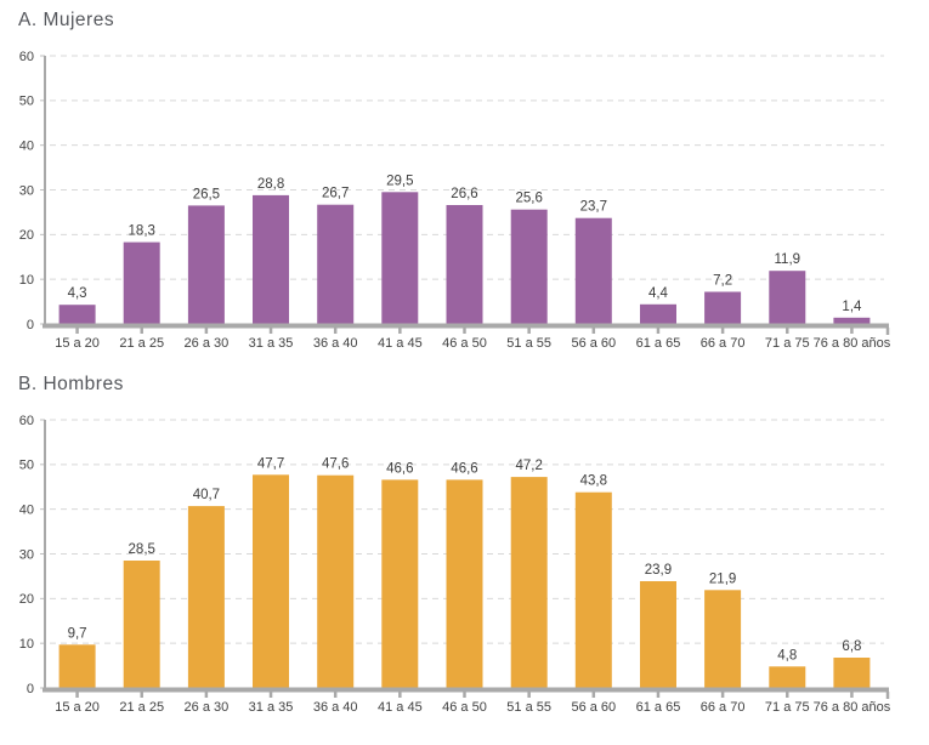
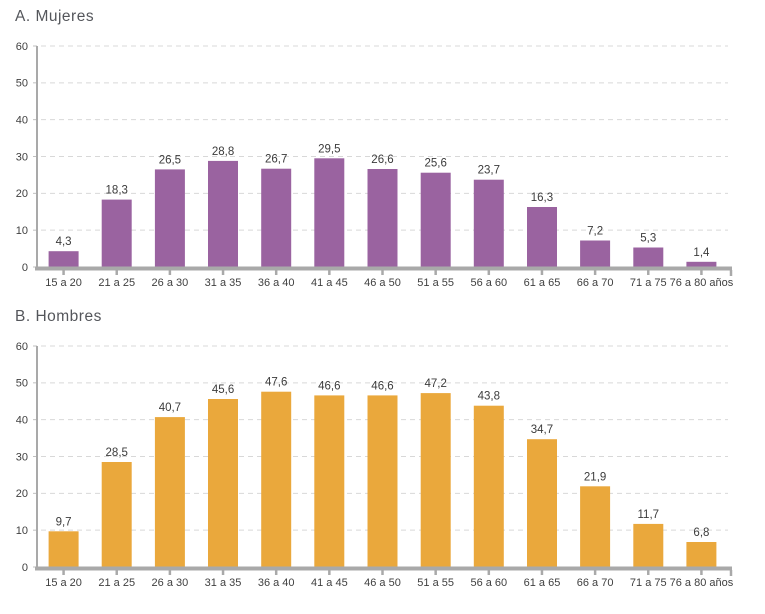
A. Mujeres/61 a 65: 4,4 -> 16,3
A. Mujeres/71 a 75: 11,9 -> 5,3
B. Hombres/31 a 35: 47,7 -> 45,6
B. Hombres/61 a 65: 23,9 -> 34,7
B. Hombres/71 a 75: 4,8 -> 11,7
